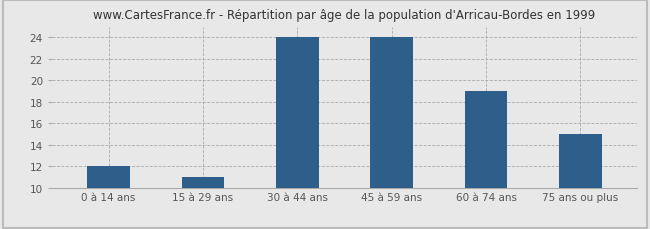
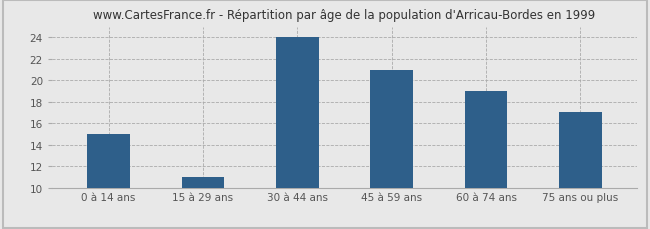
0 à 14 ans: 12 -> 15
45 à 59 ans: 24 -> 21
75 ans ou plus: 15 -> 17
